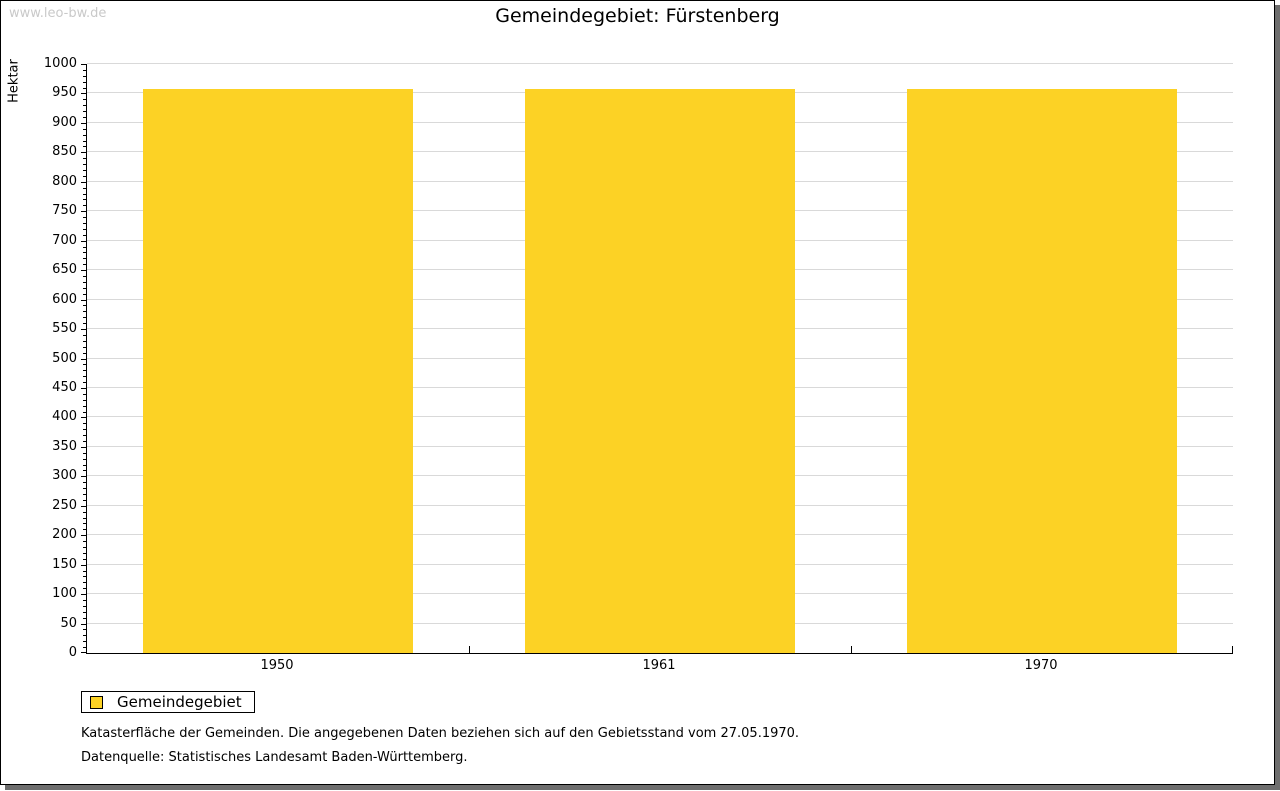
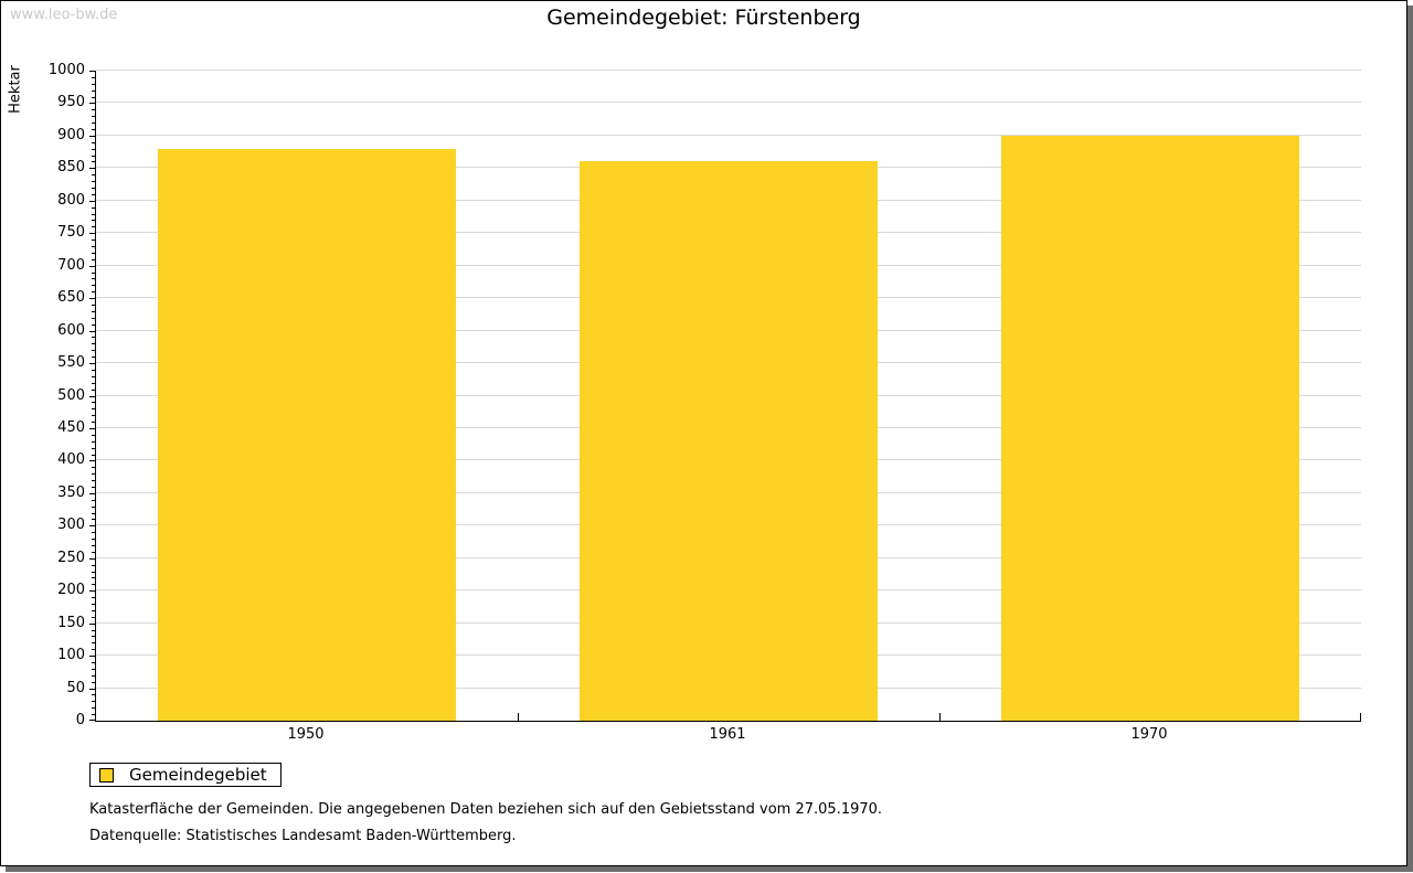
1950: 960 -> 880
1961: 960 -> 860
1970: 960 -> 900
